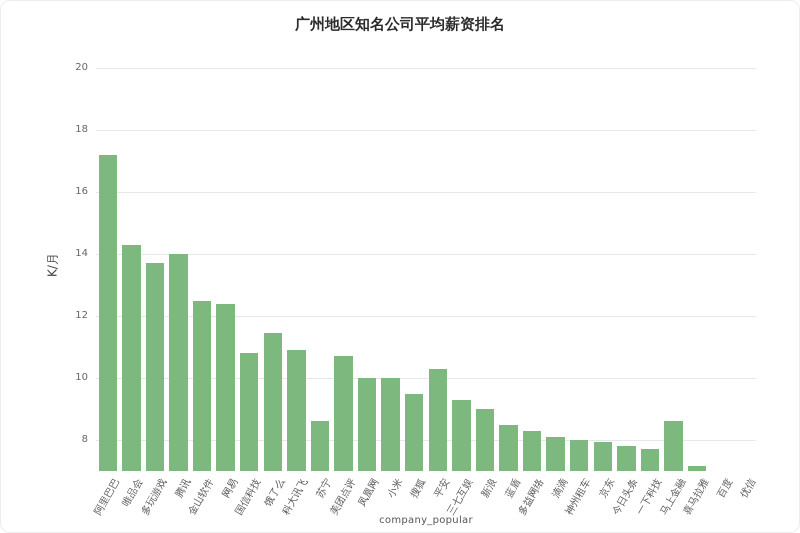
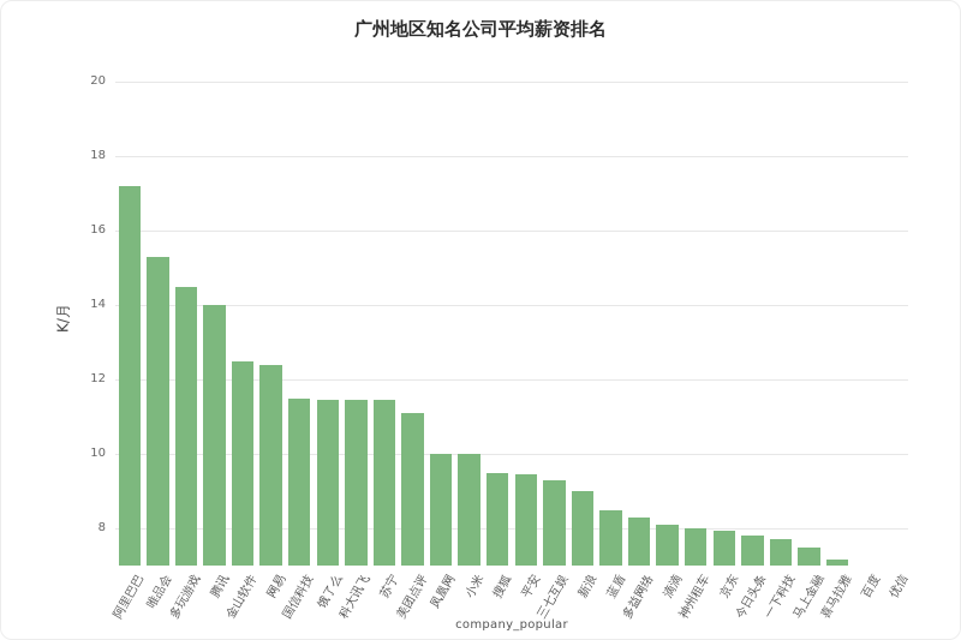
唯品会: 14.3 -> 15.3
多玩游戏: 13.7 -> 14.5
国信科技: 10.8 -> 11.5
科大讯飞: 10.9 -> 11.4
苏宁: 8.6 -> 11.4
美团点评: 10.7 -> 11.1
平安: 10.3 -> 9.4
马上金融: 8.6 -> 7.5
